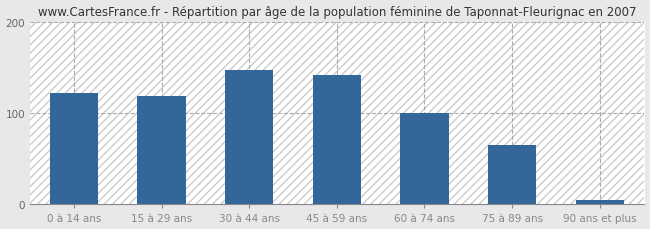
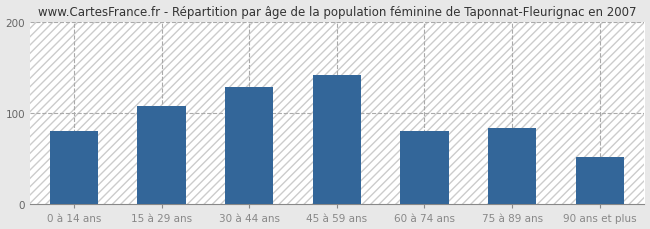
0 à 14 ans: 122 -> 80
15 à 29 ans: 118 -> 108
30 à 44 ans: 147 -> 128
60 à 74 ans: 100 -> 80
75 à 89 ans: 65 -> 84
90 ans et plus: 5 -> 52
